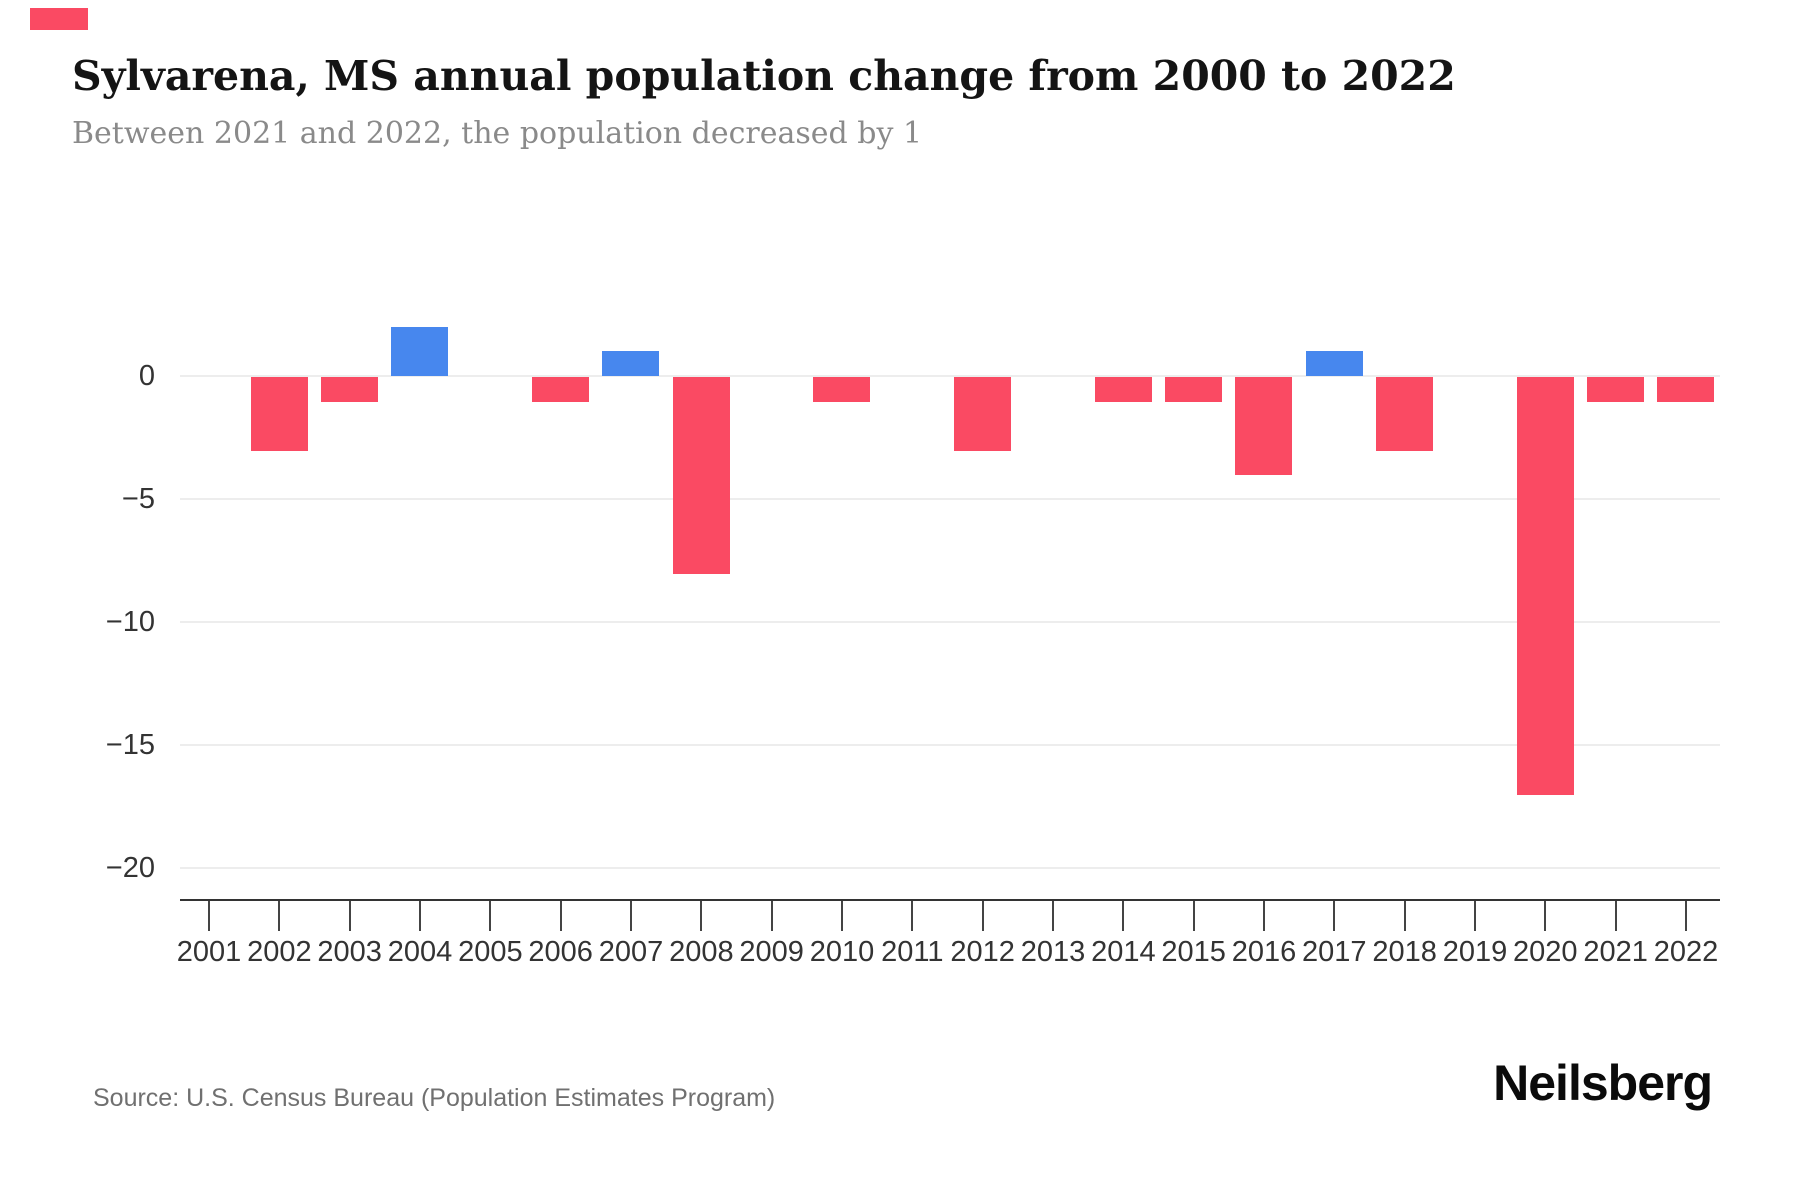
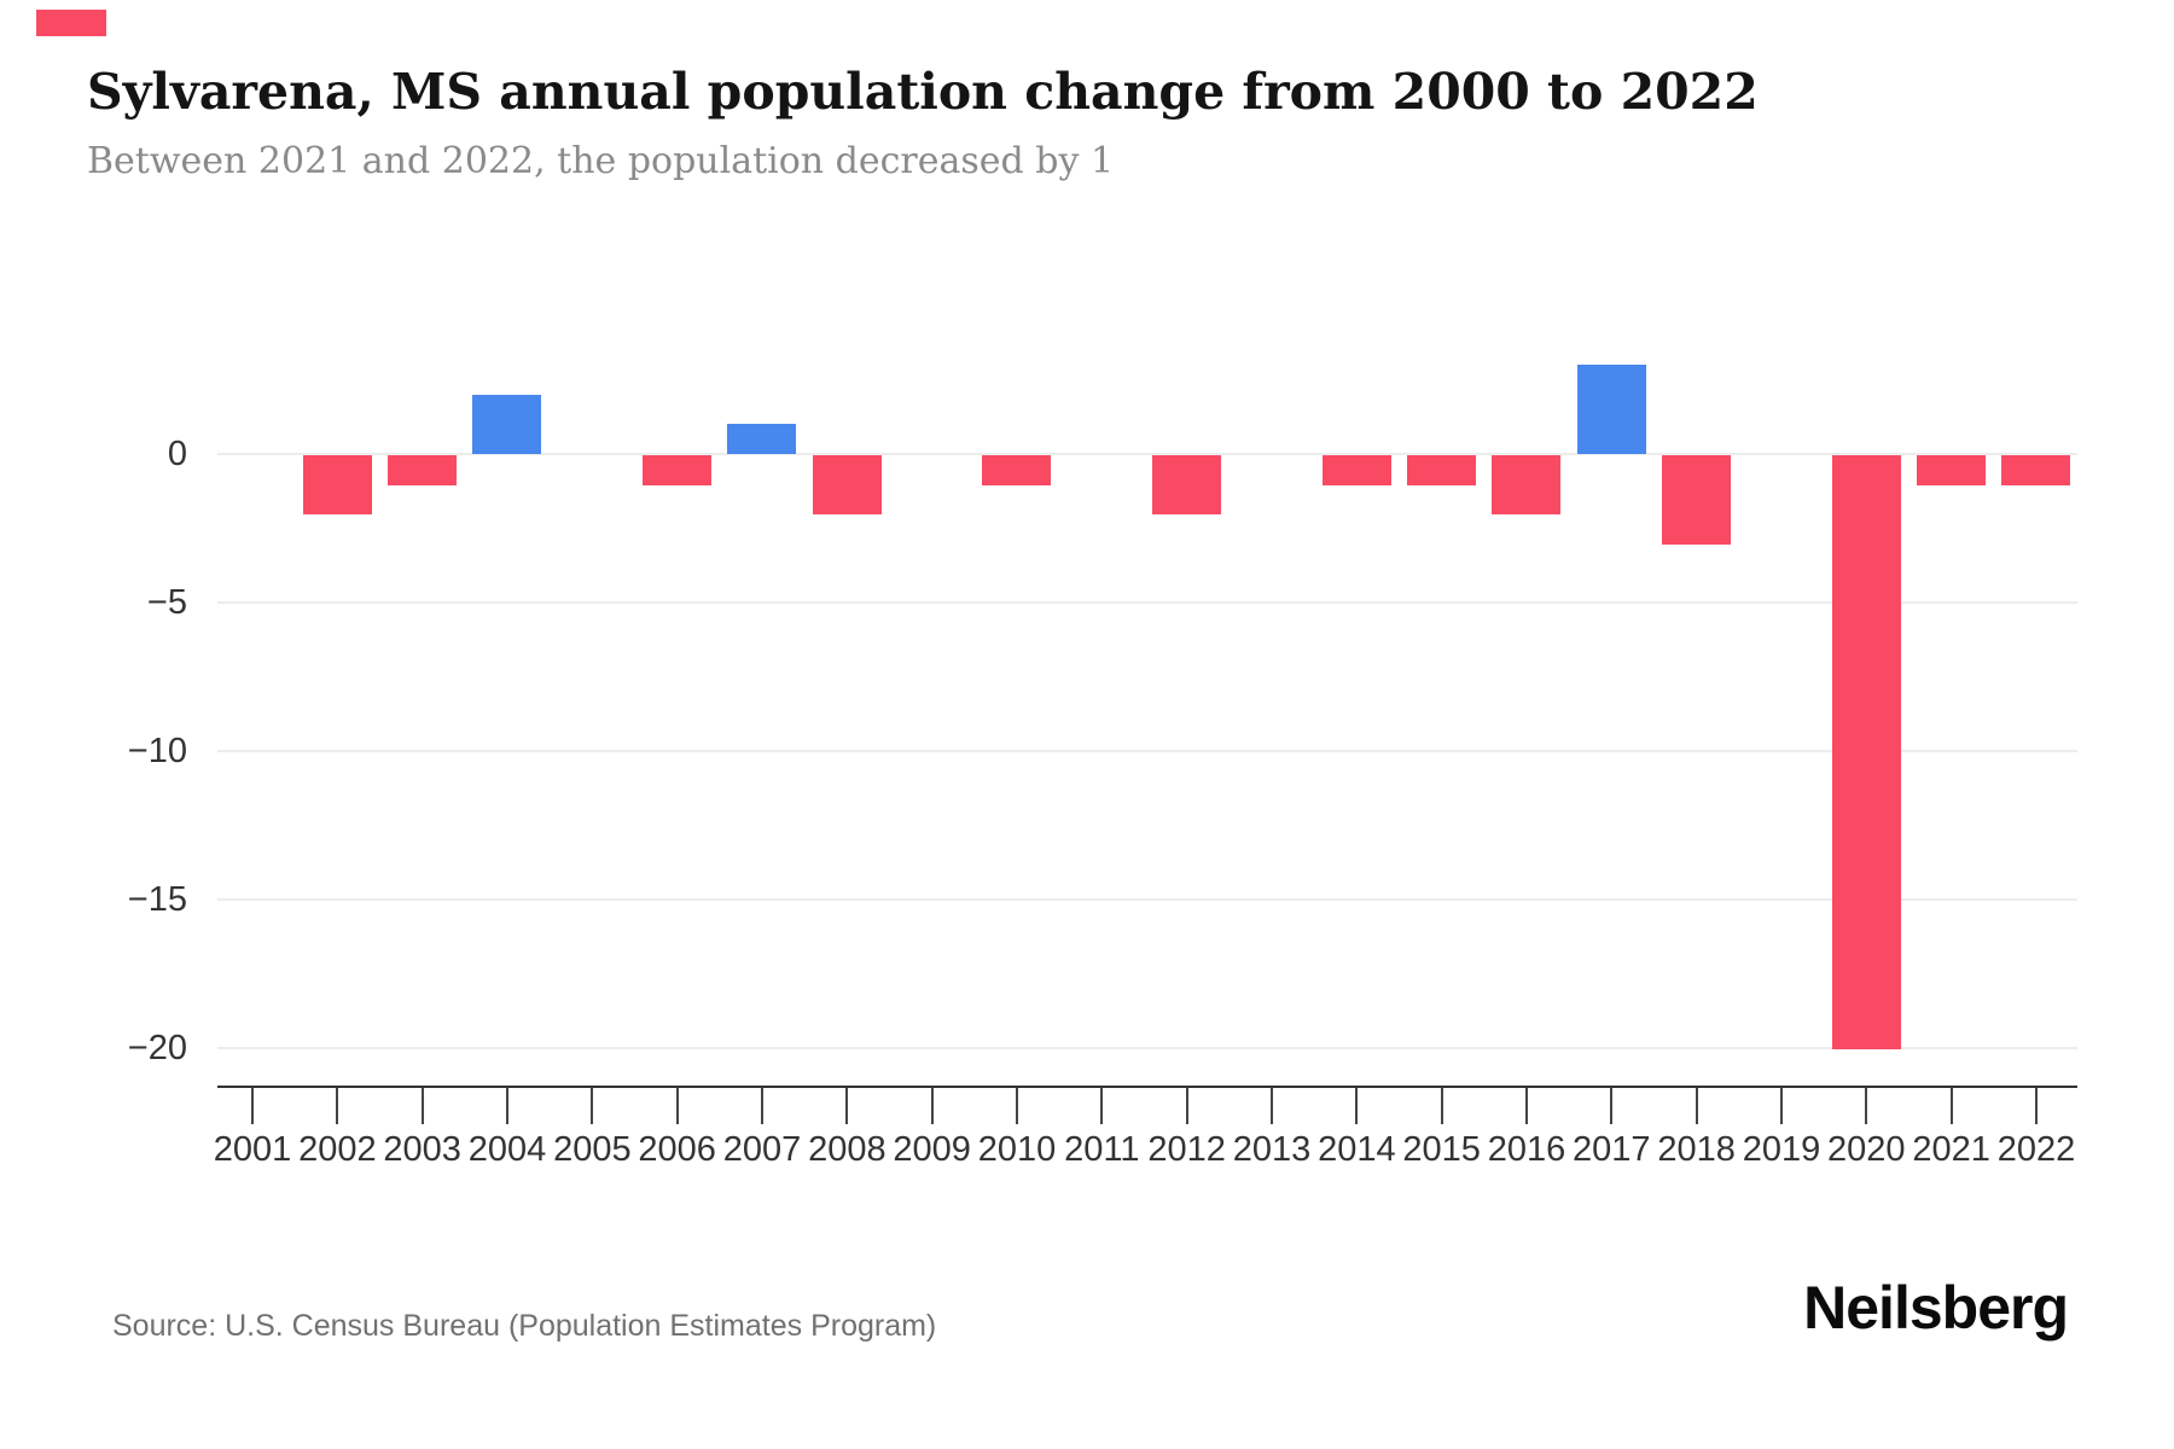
2002: -3 -> -2
2008: -8 -> -2
2012: -3 -> -2
2016: -4 -> -2
2017: 1 -> 3
2020: -17 -> -20
